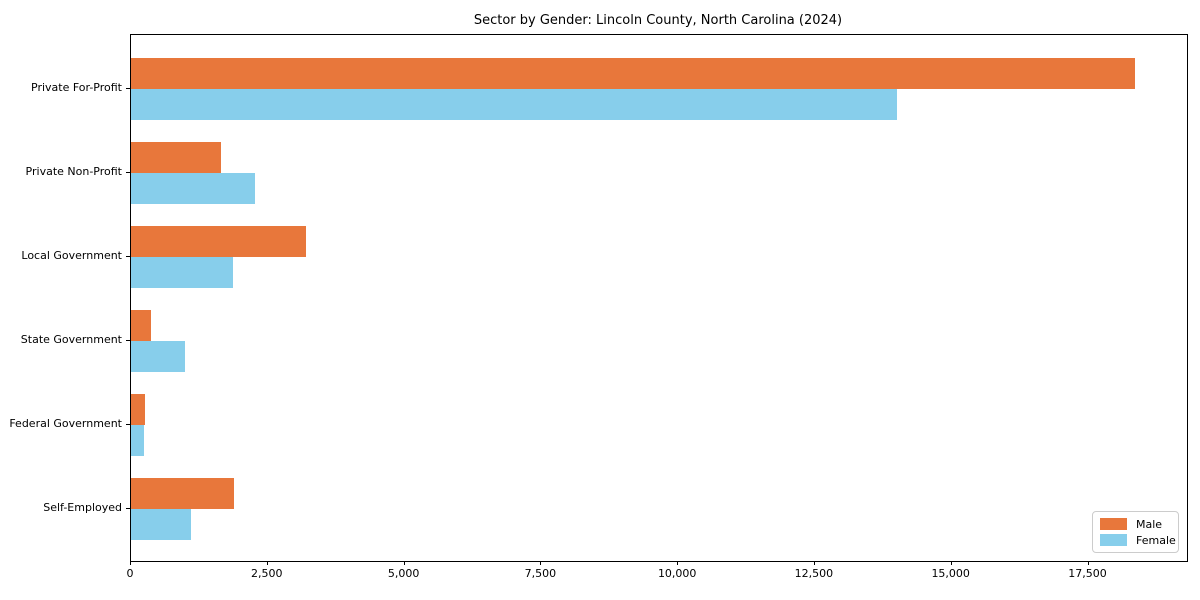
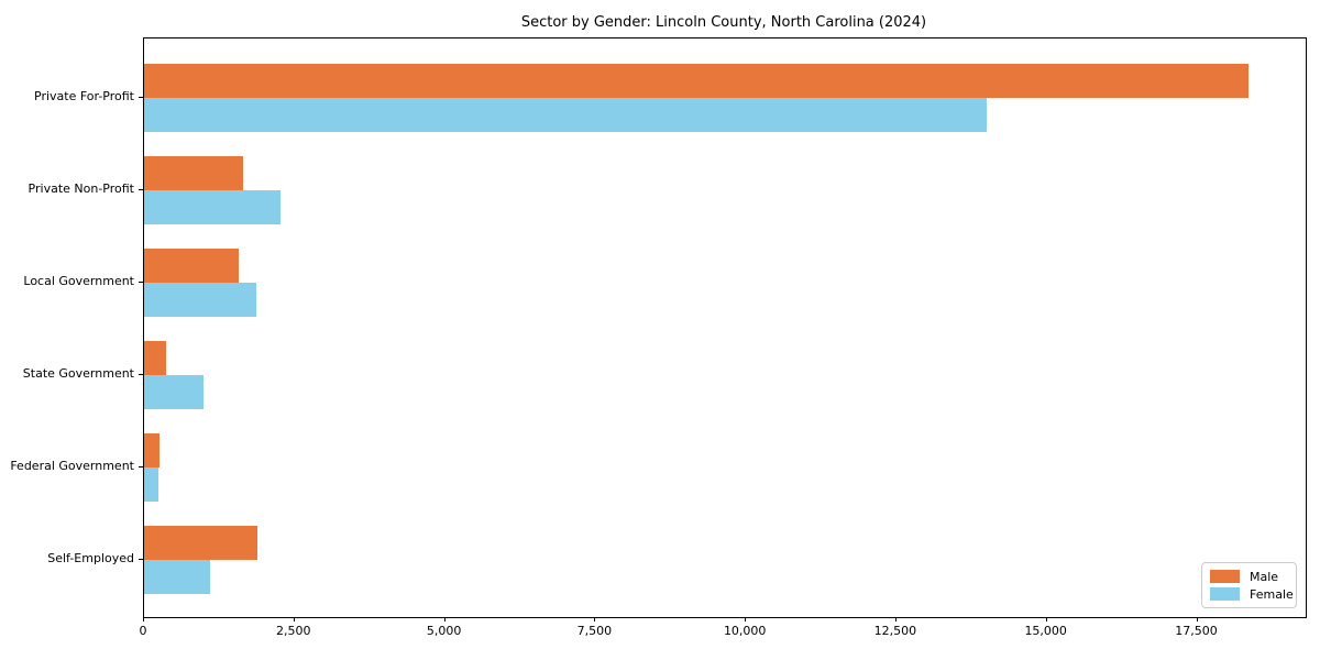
Male/Local Government: 3200 -> 1600
